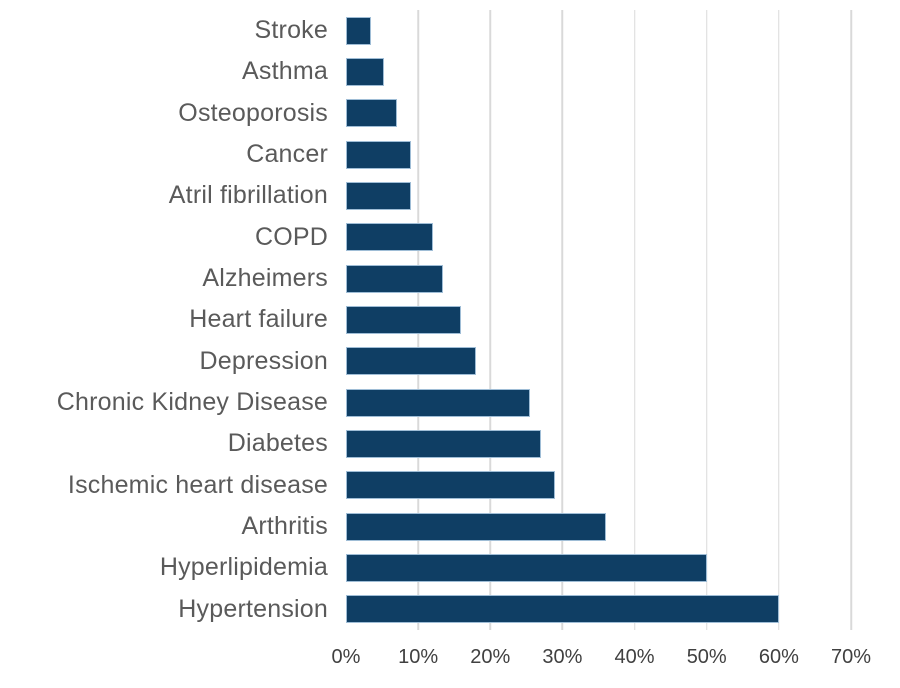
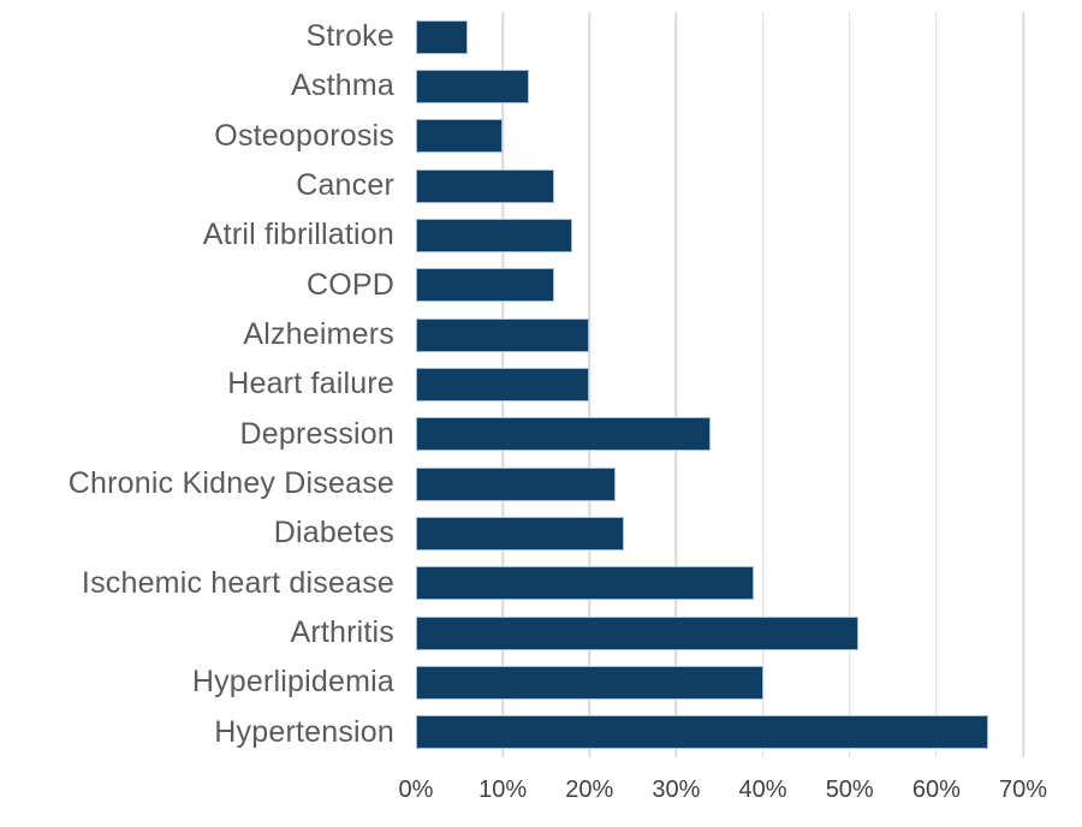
Stroke: 3% -> 6%
Asthma: 5% -> 13%
Osteoporosis: 7% -> 10%
Cancer: 9% -> 16%
Atril fibrillation: 9% -> 18%
COPD: 12% -> 16%
Alzheimers: 14% -> 20%
Heart failure: 16% -> 20%
Depression: 18% -> 34%
Chronic Kidney Disease: 26% -> 23%
Diabetes: 27% -> 24%
Ischemic heart disease: 29% -> 39%
Arthritis: 36% -> 51%
Hyperlipidemia: 50% -> 40%
Hypertension: 60% -> 66%
